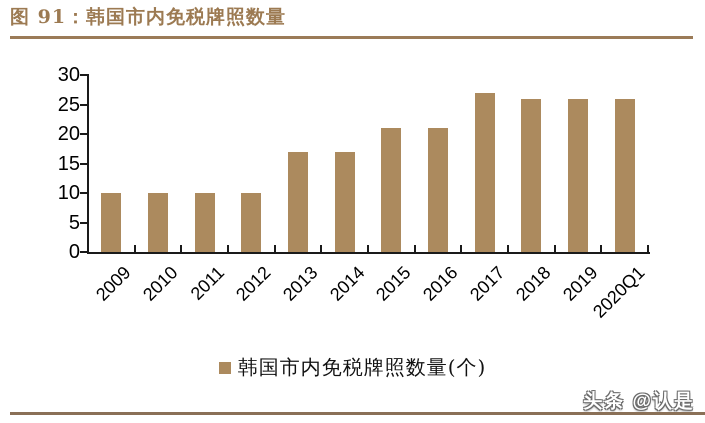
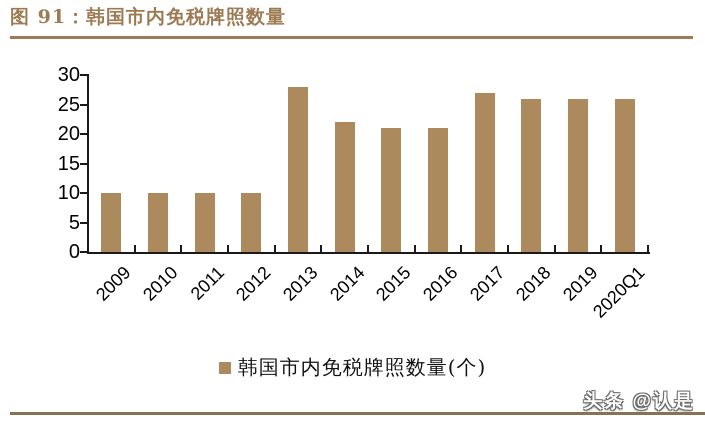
2013: 17 -> 28
2014: 17 -> 22
